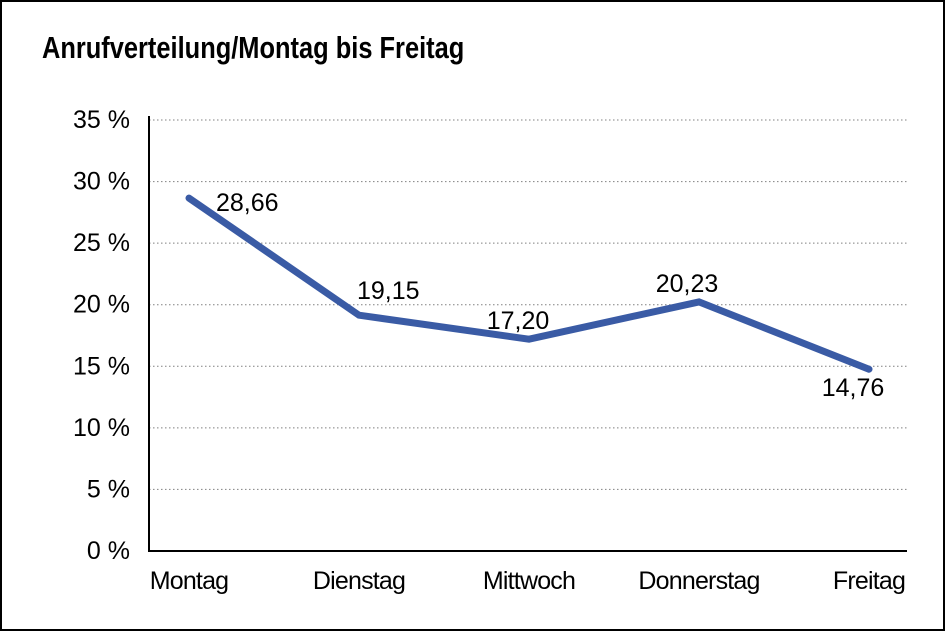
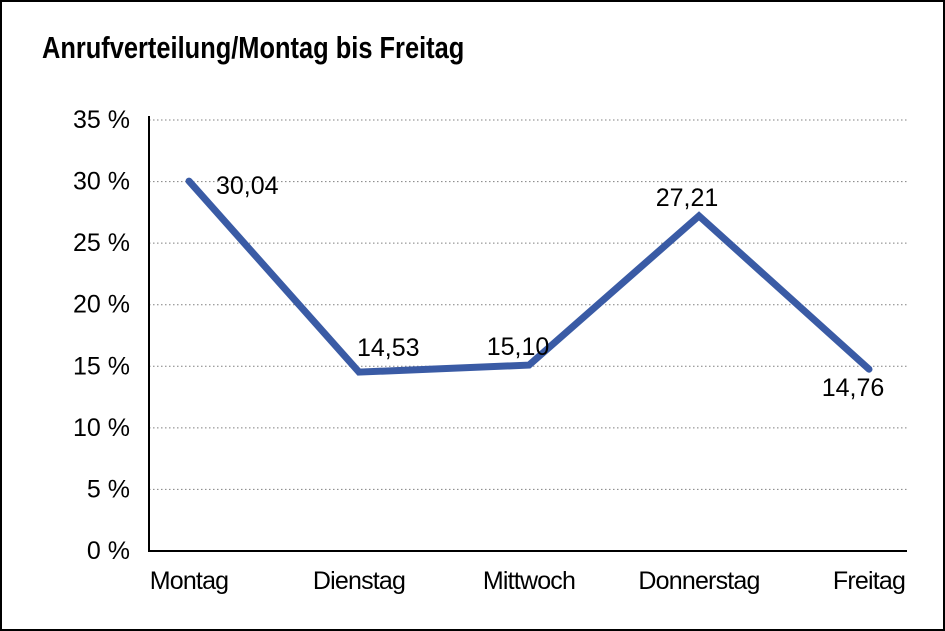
Montag: 28,66 -> 30,04
Dienstag: 19,15 -> 14,53
Mittwoch: 17,20 -> 15,10
Donnerstag: 20,23 -> 27,21
